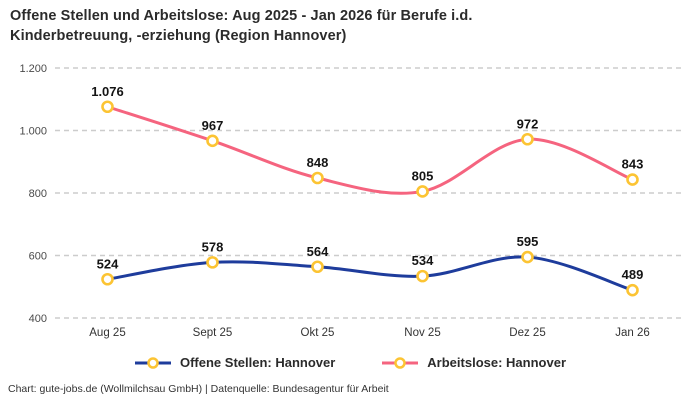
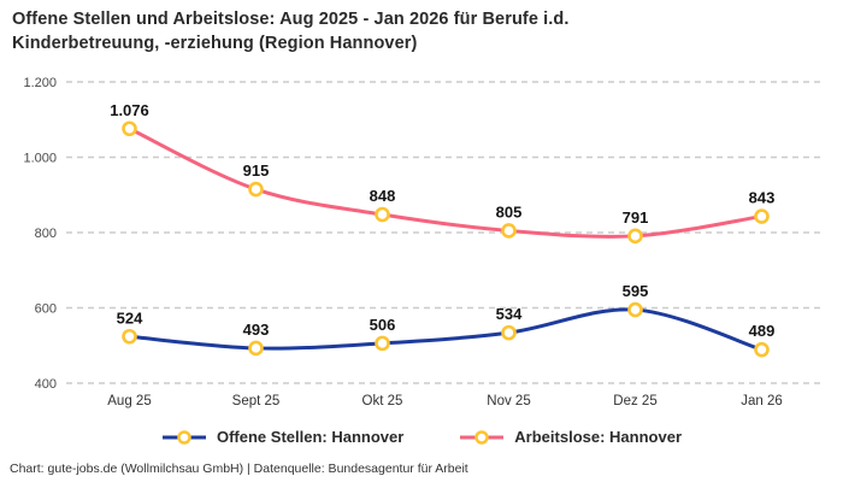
Offene Stellen: Hannover/Sept 25: 578 -> 493
Arbeitslose: Hannover/Sept 25: 967 -> 915
Offene Stellen: Hannover/Okt 25: 564 -> 506
Arbeitslose: Hannover/Dez 25: 972 -> 791
